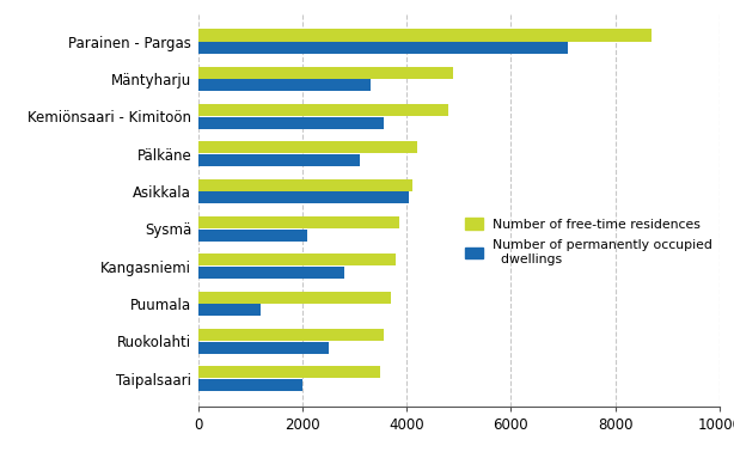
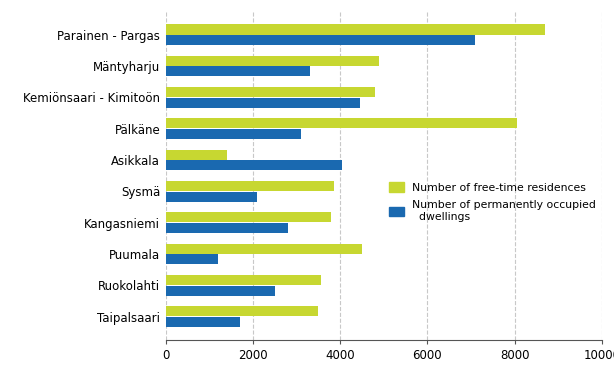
Number of permanently occupied dwellings/Kemiönsaari - Kimitoön: 3550 -> 4450
Number of free-time residences/Pälkäne: 4200 -> 8050
Number of free-time residences/Asikkala: 4100 -> 1400
Number of free-time residences/Puumala: 3700 -> 4500
Number of permanently occupied dwellings/Taipalsaari: 2000 -> 1700
